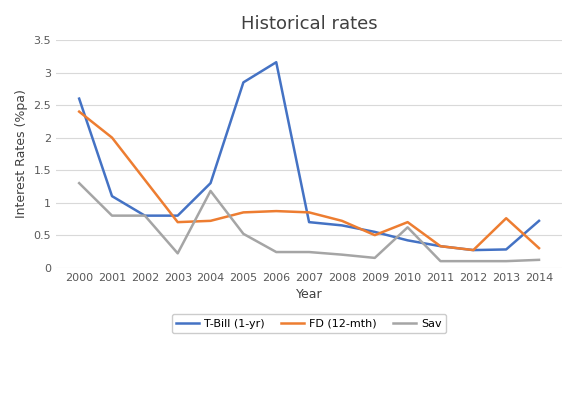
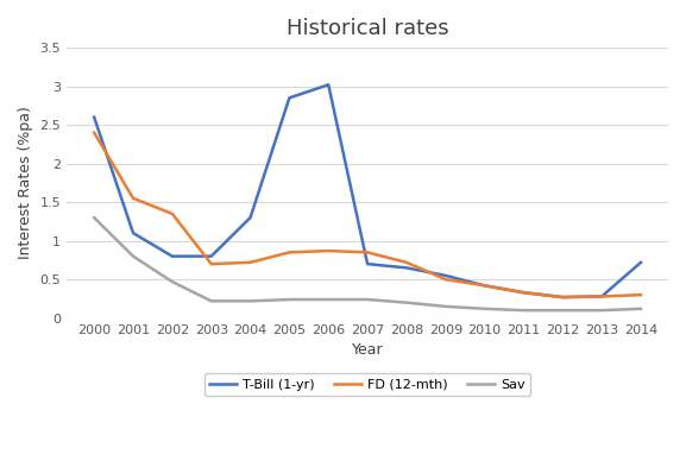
FD (12-mth)/2001: 2.00 -> 1.55
Sav/2002: 0.80 -> 0.47
Sav/2004: 1.18 -> 0.22
Sav/2005: 0.52 -> 0.24
T-Bill (1-yr)/2006: 3.16 -> 3.02
FD (12-mth)/2010: 0.70 -> 0.42
Sav/2010: 0.62 -> 0.12
FD (12-mth)/2013: 0.76 -> 0.28
